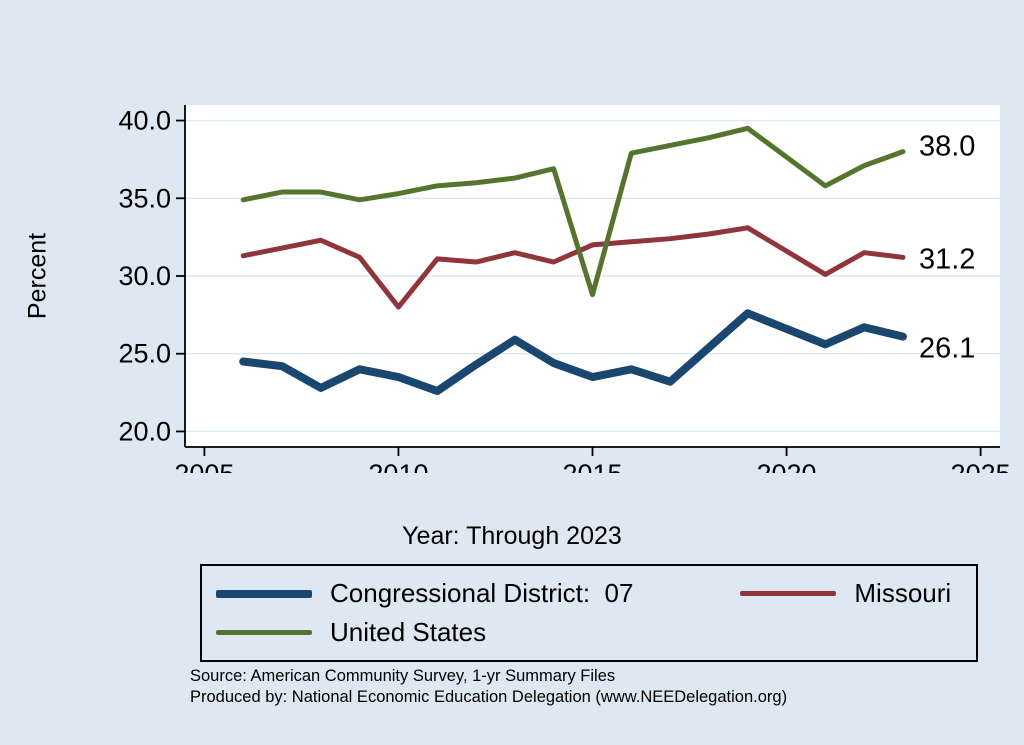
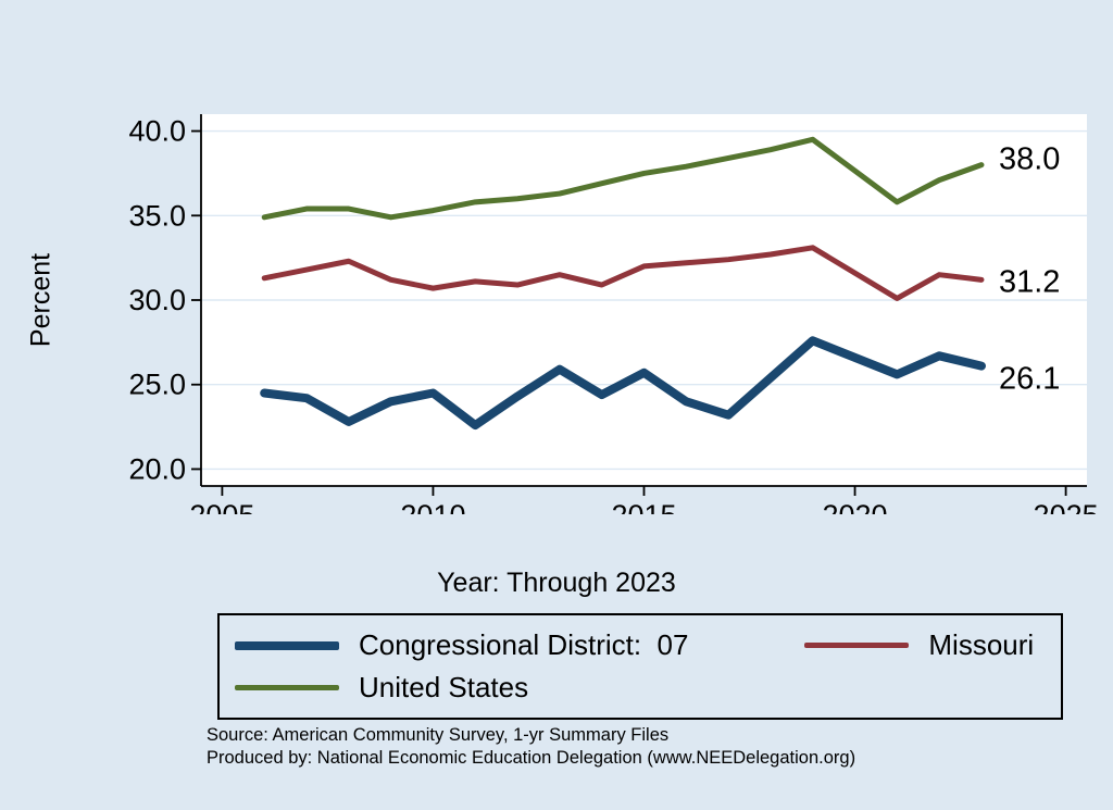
Congressional District: 07/2010: 23.5 -> 24.5
Missouri/2010: 28.0 -> 30.7
Congressional District: 07/2015: 23.5 -> 25.7
United States/2015: 28.8 -> 37.5
